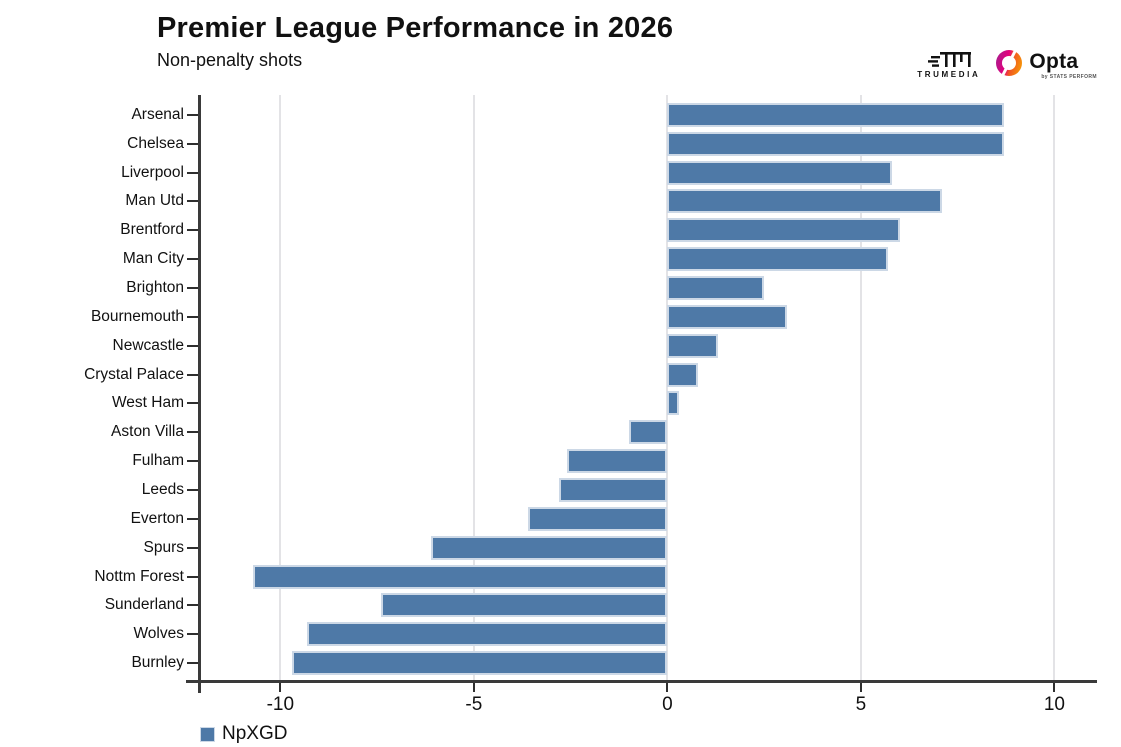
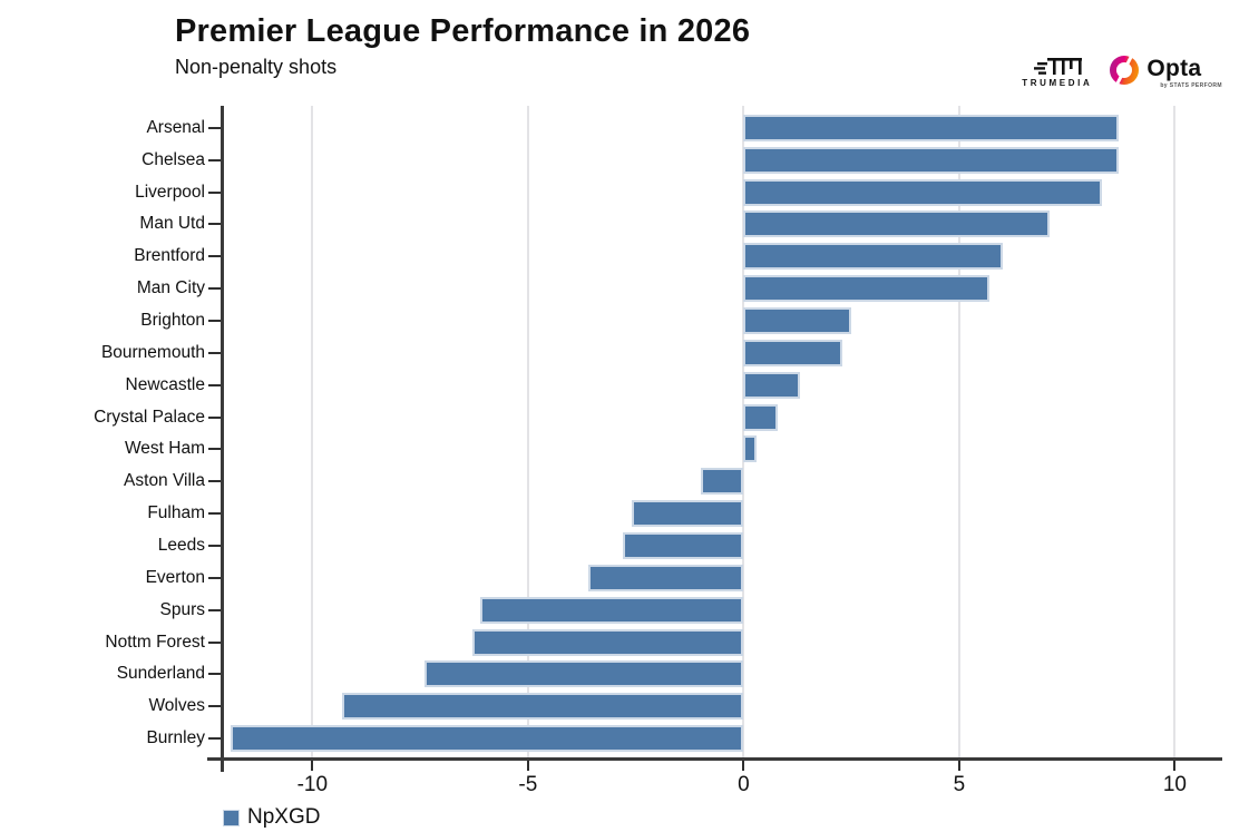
Liverpool: 5.8 -> 8.3
Bournemouth: 3.1 -> 2.3
Nottm Forest: -10.7 -> -6.3
Burnley: -9.7 -> -11.9
